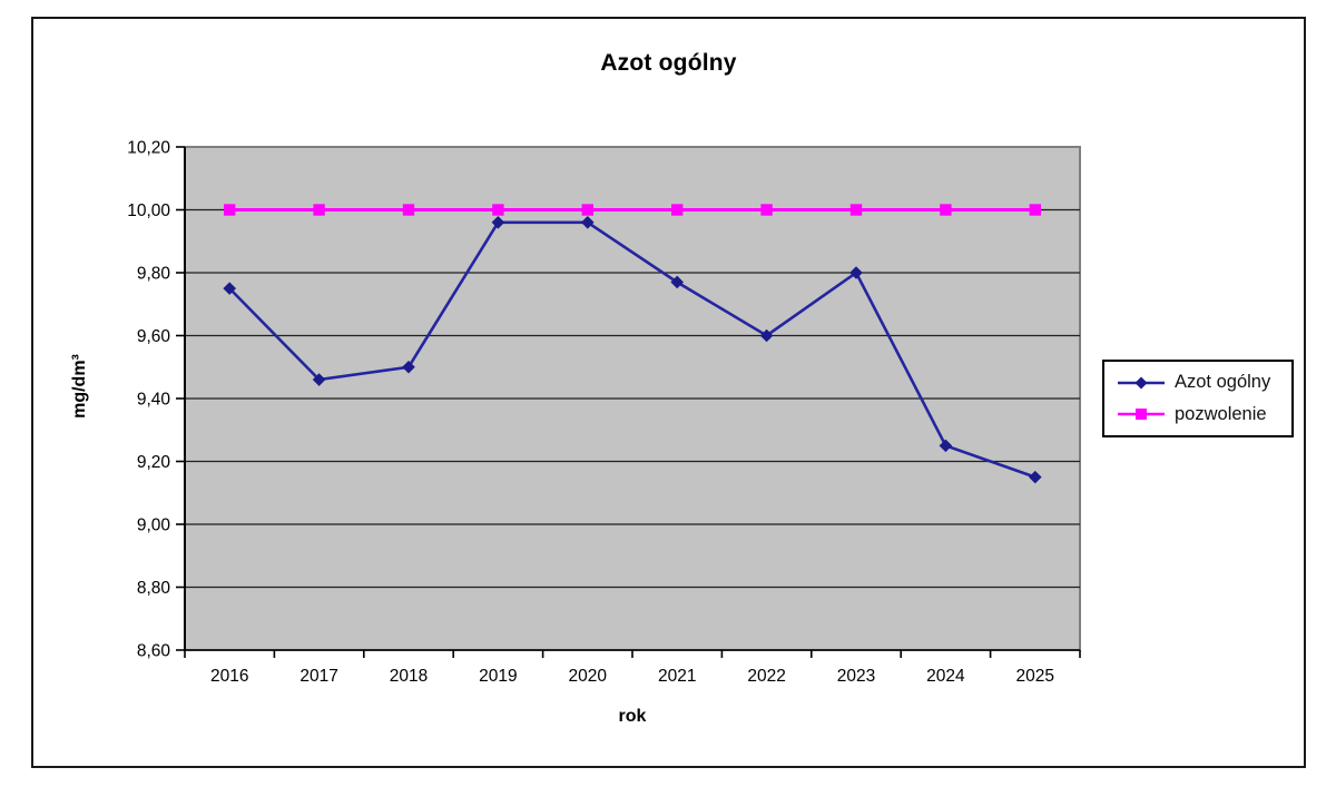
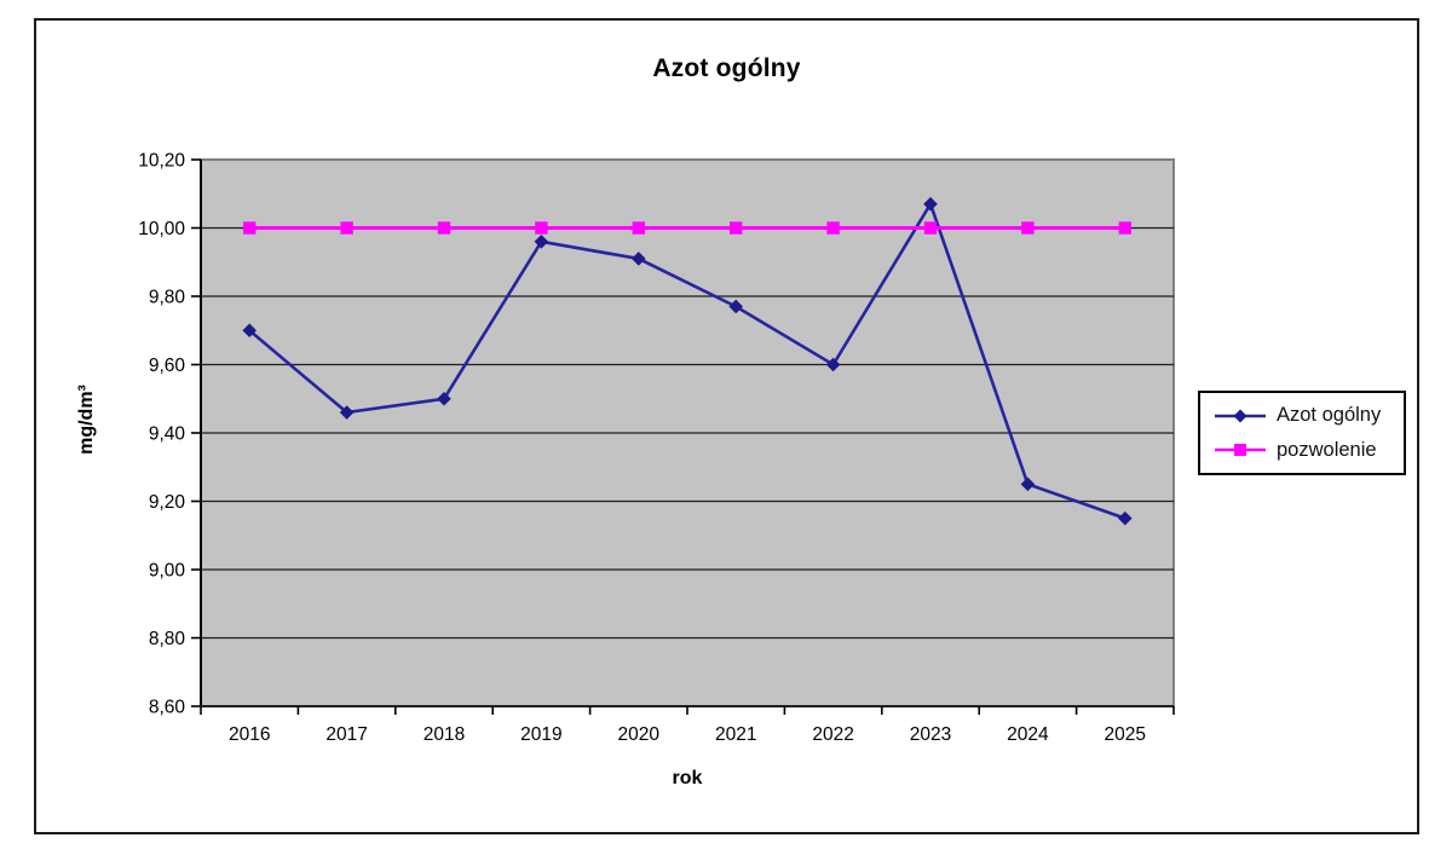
Azot ogólny/2016: 9,75 -> 9,70
Azot ogólny/2020: 9,96 -> 9,91
Azot ogólny/2023: 9,80 -> 10,07
